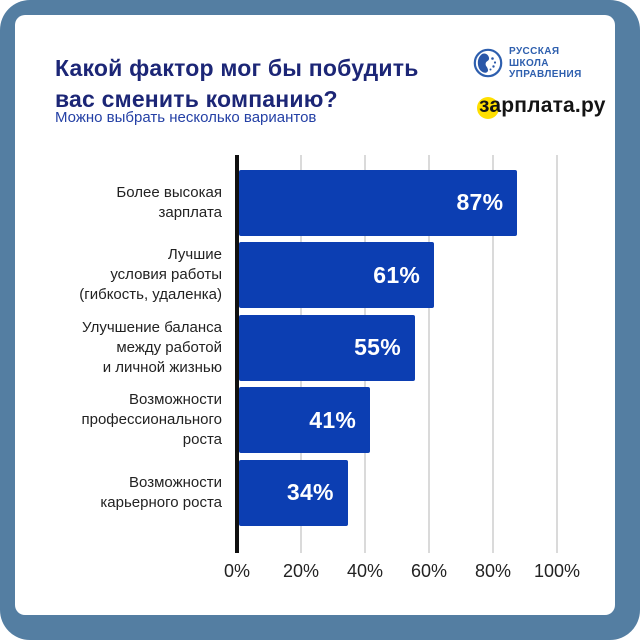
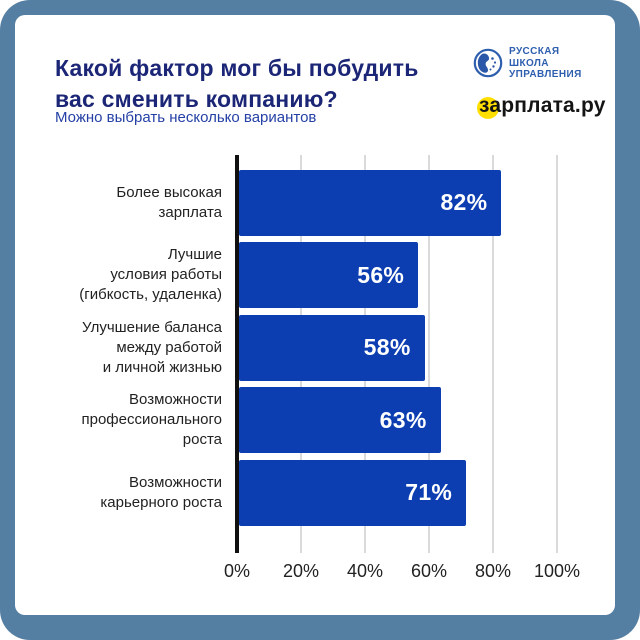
Более высокая зарплата: 87% -> 82%
Лучшие условия работы (гибкость, удаленка): 61% -> 56%
Улучшение баланса между работой и личной жизнью: 55% -> 58%
Возможности профессионального роста: 41% -> 63%
Возможности карьерного роста: 34% -> 71%
